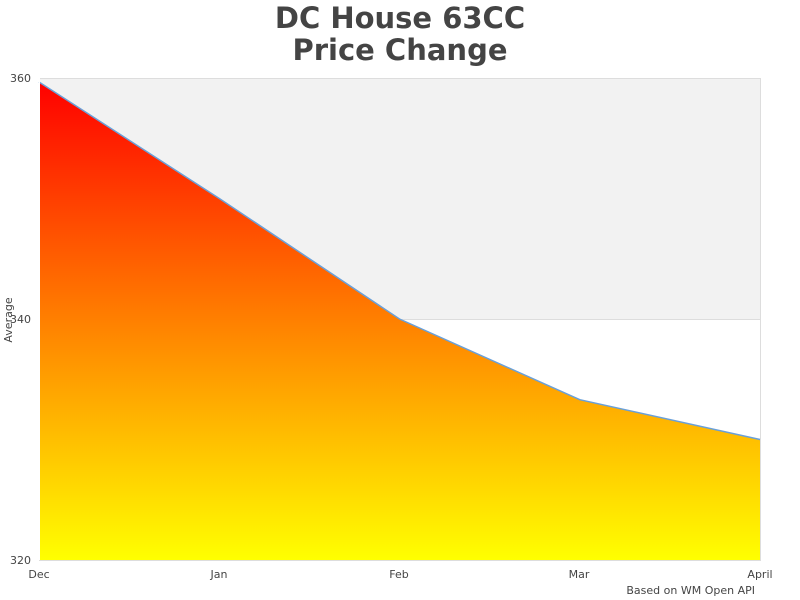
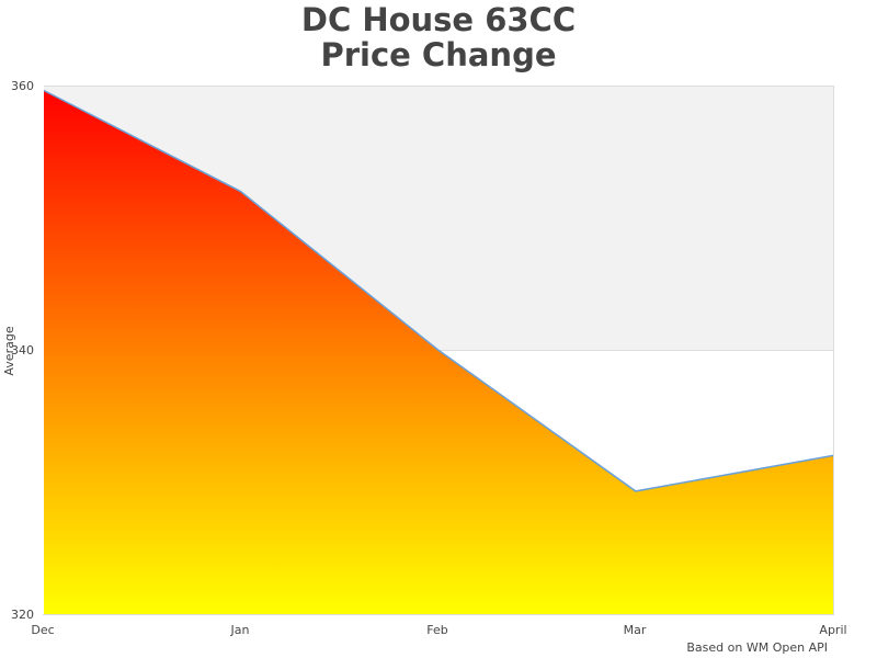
Jan: 350.0 -> 352.0
Mar: 333.3 -> 329.3
April: 330.0 -> 332.0
